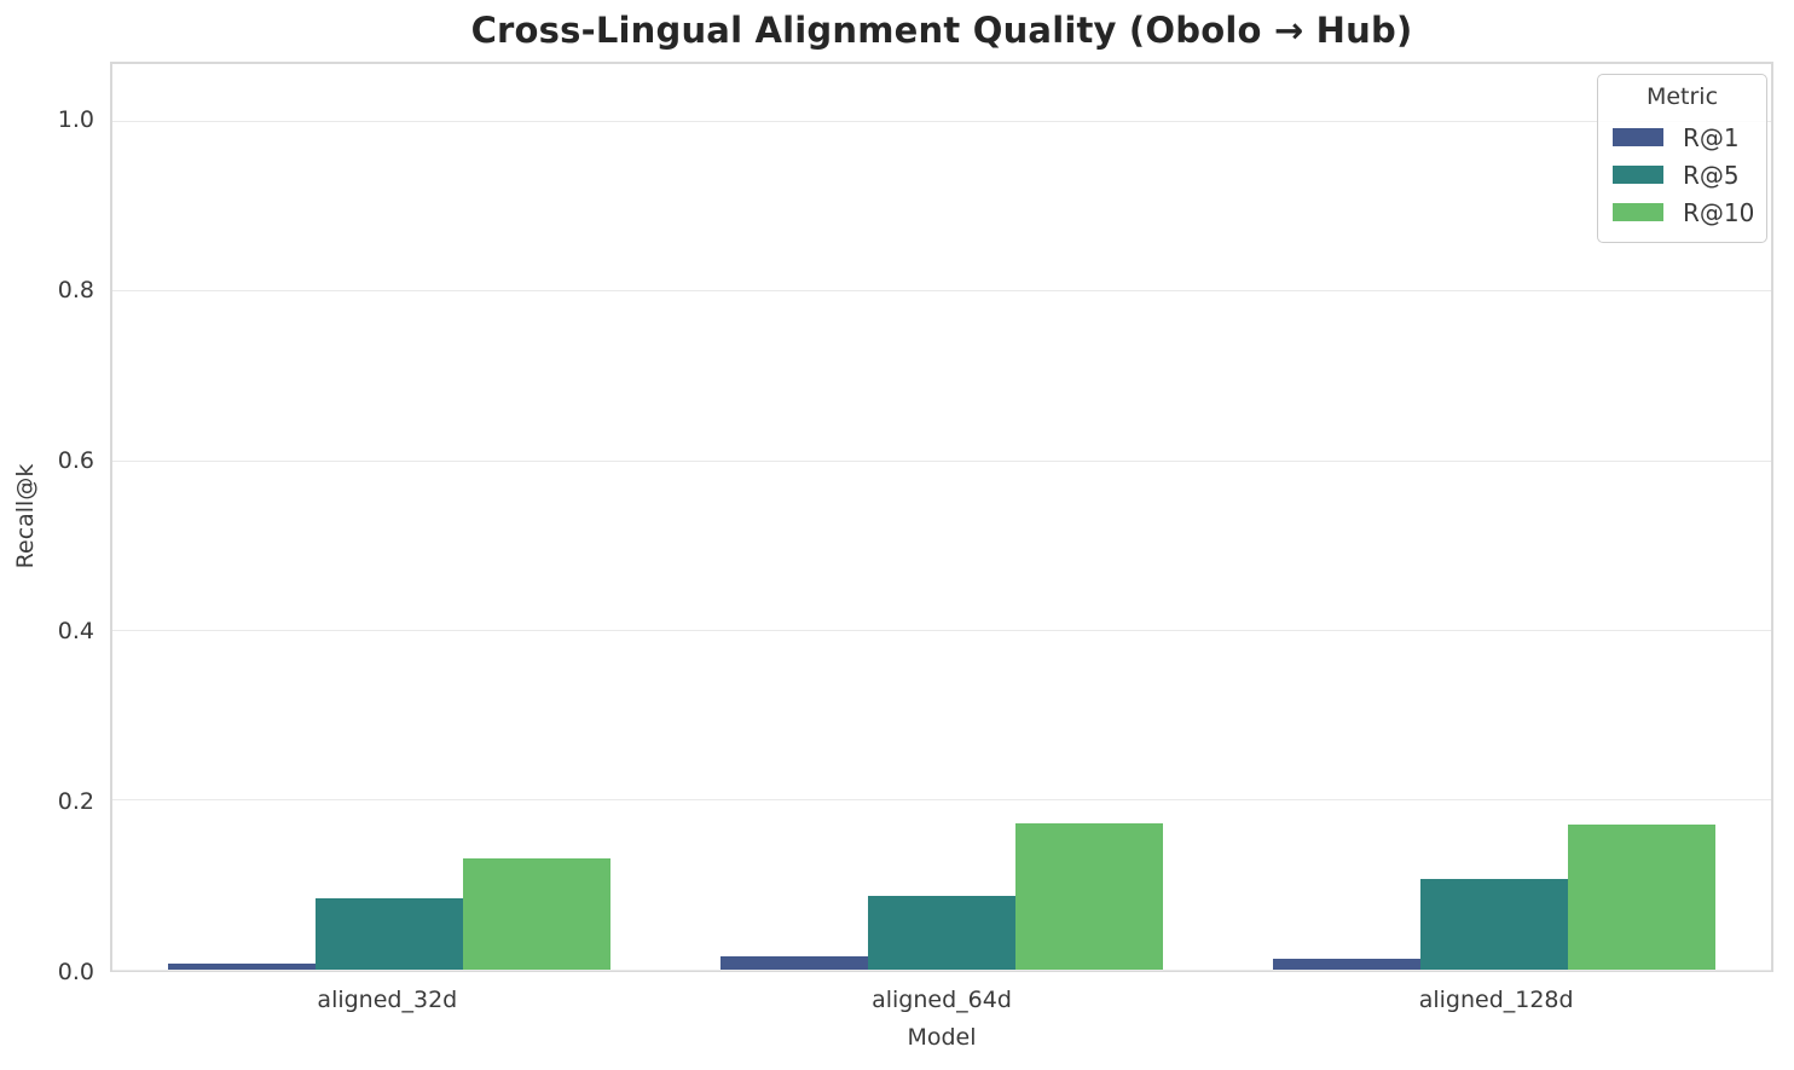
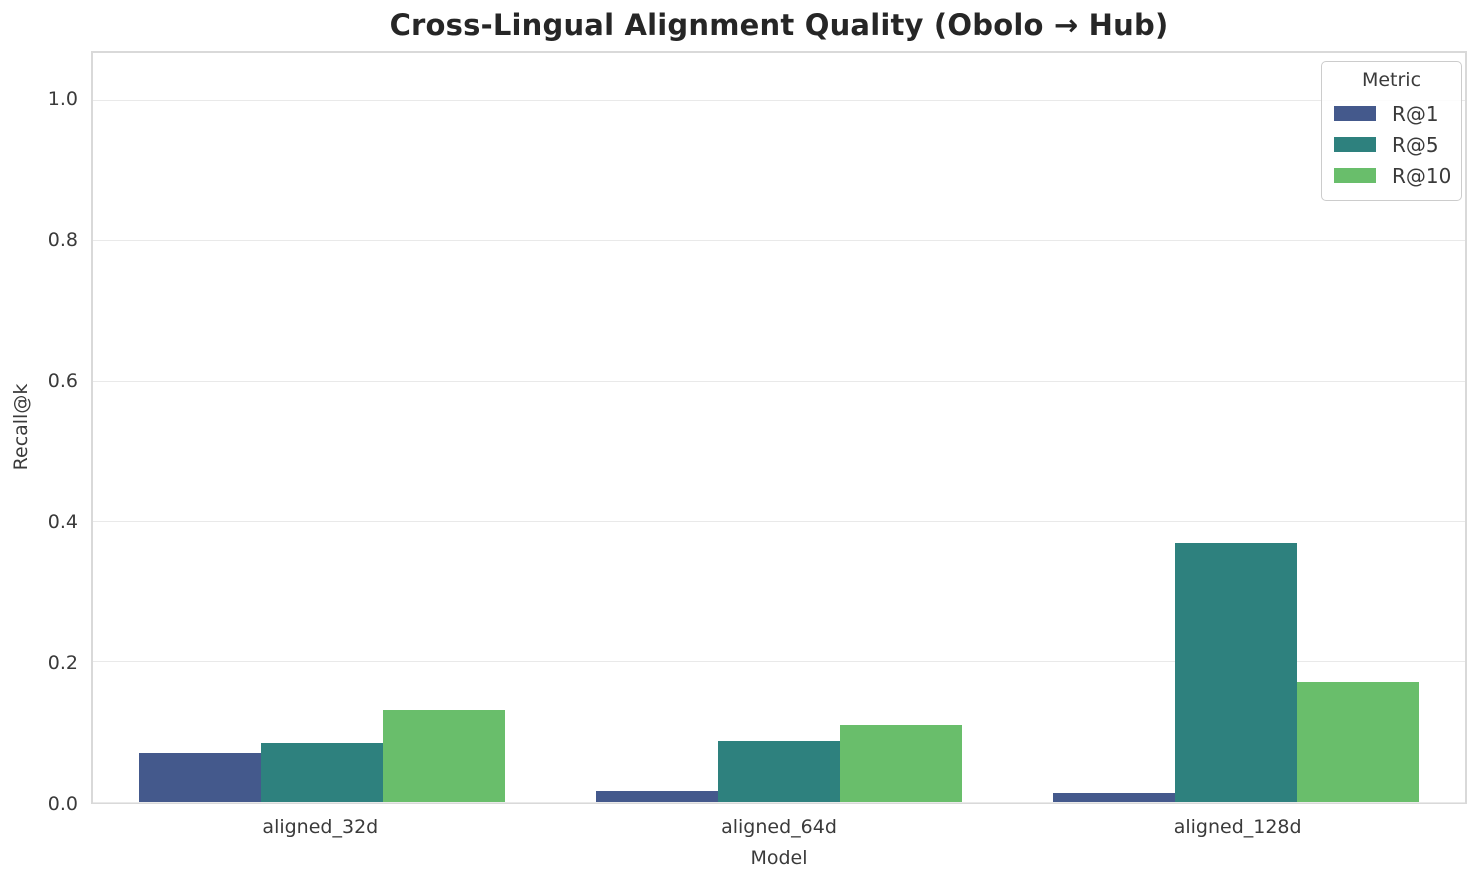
R@1/aligned_32d: 0.01 -> 0.07
R@10/aligned_64d: 0.17 -> 0.11
R@5/aligned_128d: 0.11 -> 0.37
